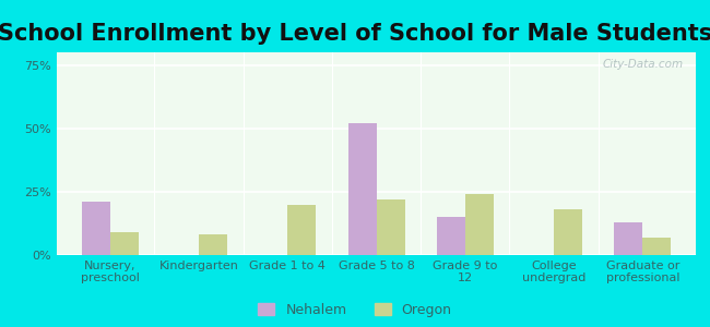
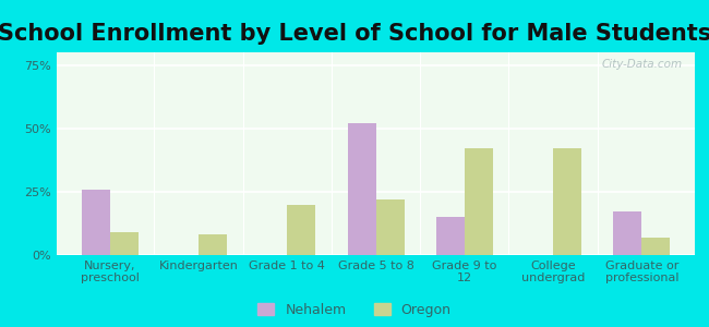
Nehalem/Nursery, preschool: 21% -> 26%
Oregon/Grade 9 to 12: 24% -> 42%
Oregon/College undergrad: 18% -> 42%
Nehalem/Graduate or professional: 13% -> 17%
